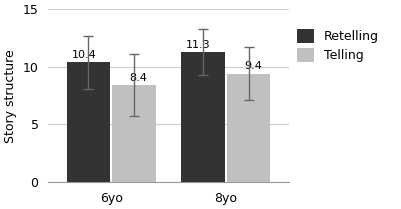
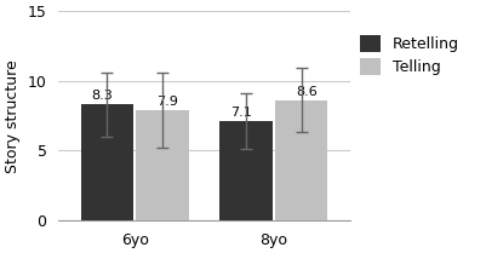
Retelling/6yo: 10.4 -> 8.3
Telling/6yo: 8.4 -> 7.9
Retelling/8yo: 11.3 -> 7.1
Telling/8yo: 9.4 -> 8.6
